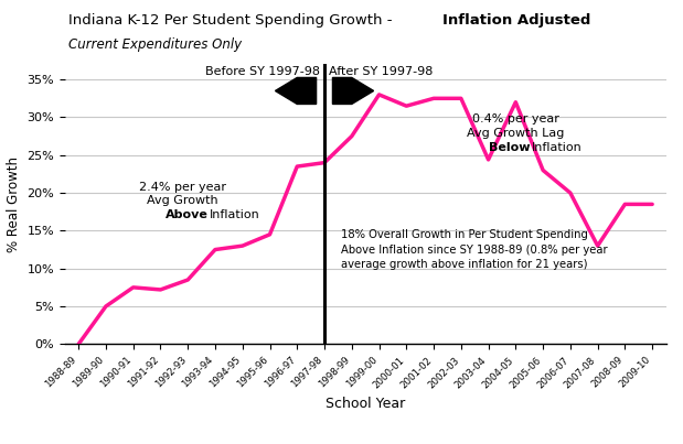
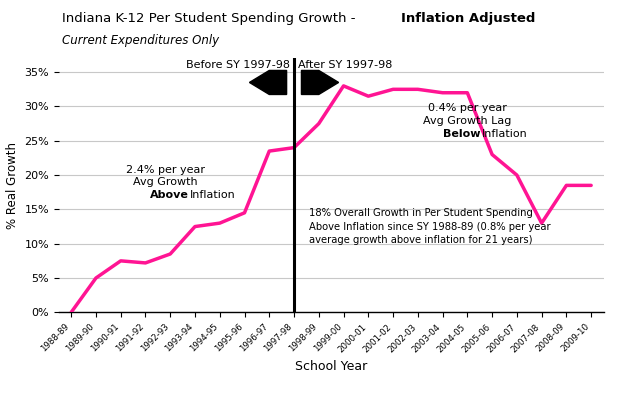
2003-04: 24.4% -> 32.0%
